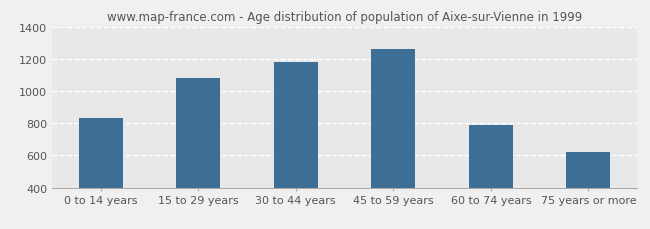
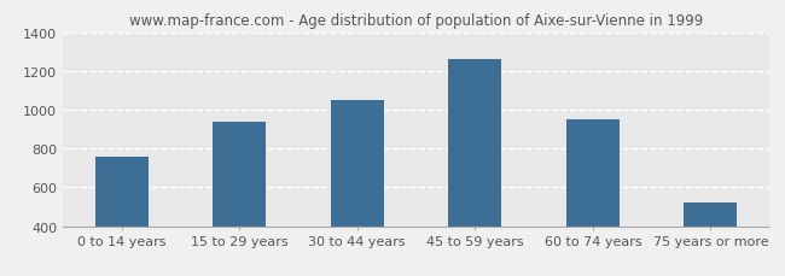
0 to 14 years: 830 -> 760
15 to 29 years: 1080 -> 940
30 to 44 years: 1180 -> 1050
60 to 74 years: 790 -> 950
75 years or more: 620 -> 520
